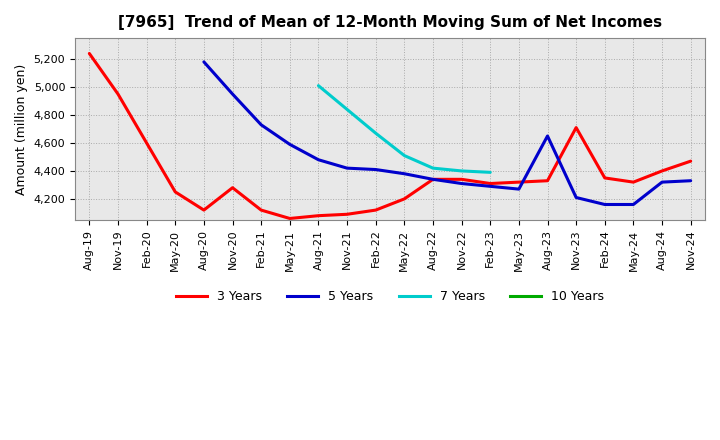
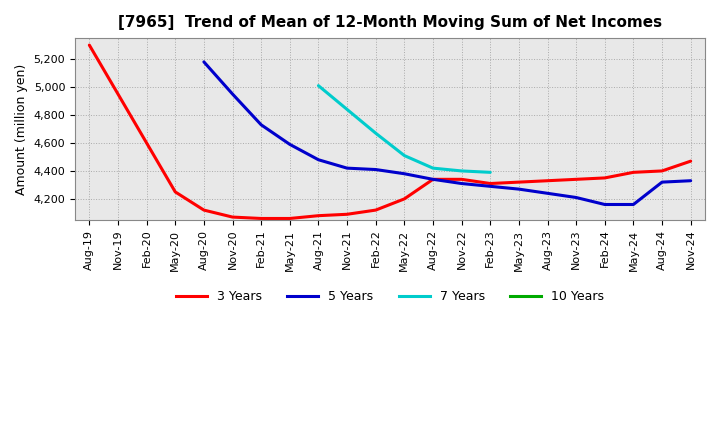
3 Years/Aug-19: 5,240 -> 5,300
3 Years/Nov-20: 4,280 -> 4,070
3 Years/Feb-21: 4,120 -> 4,060
5 Years/Aug-23: 4,650 -> 4,240
3 Years/Nov-23: 4,710 -> 4,340
3 Years/May-24: 4,320 -> 4,390
